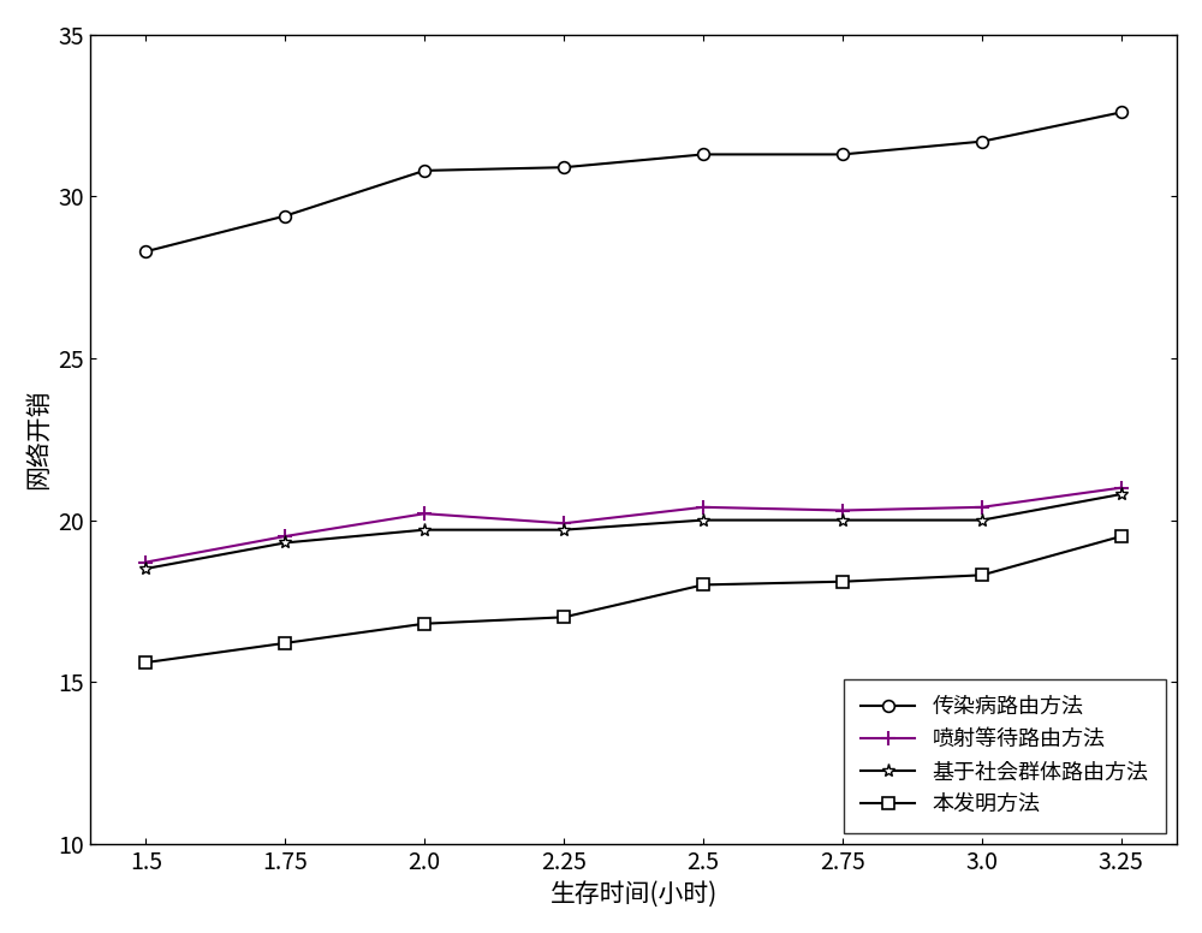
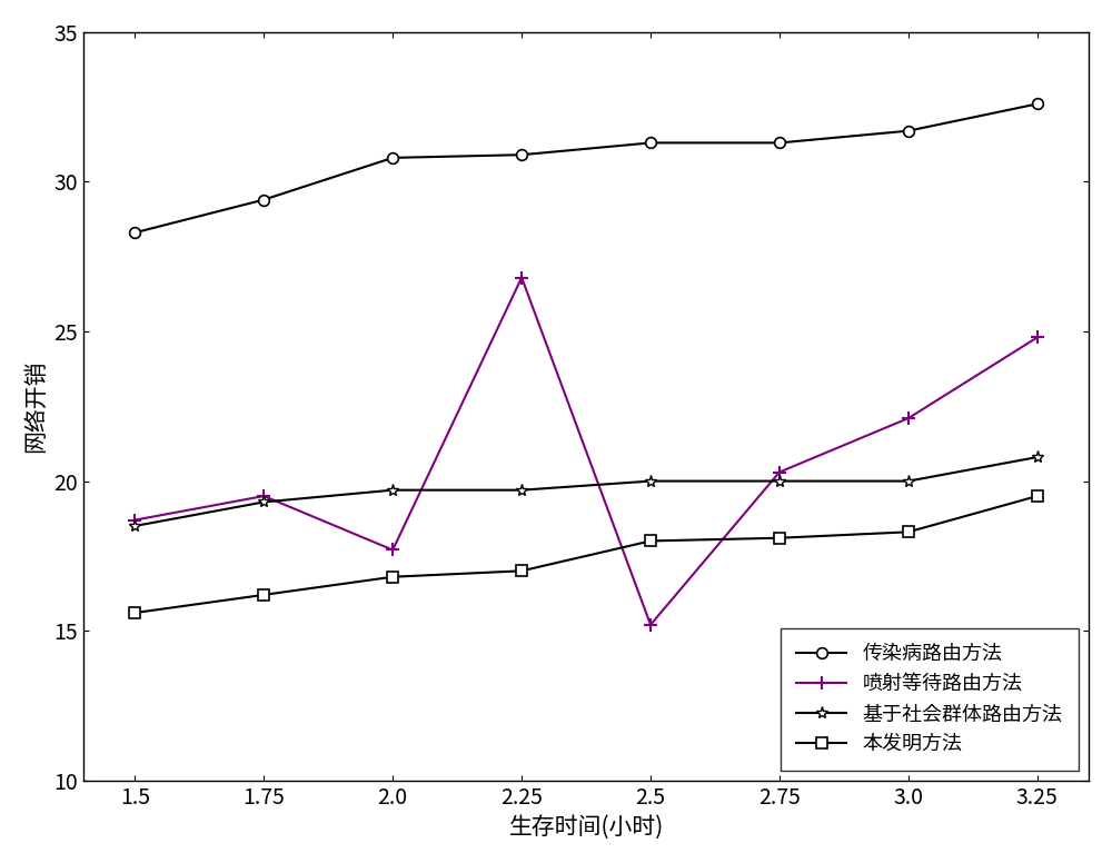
喷射等待路由方法/2.0: 20.2 -> 17.7
喷射等待路由方法/2.25: 19.9 -> 26.8
喷射等待路由方法/2.5: 20.4 -> 15.2
喷射等待路由方法/3.0: 20.4 -> 22.1
喷射等待路由方法/3.25: 21.0 -> 24.8
